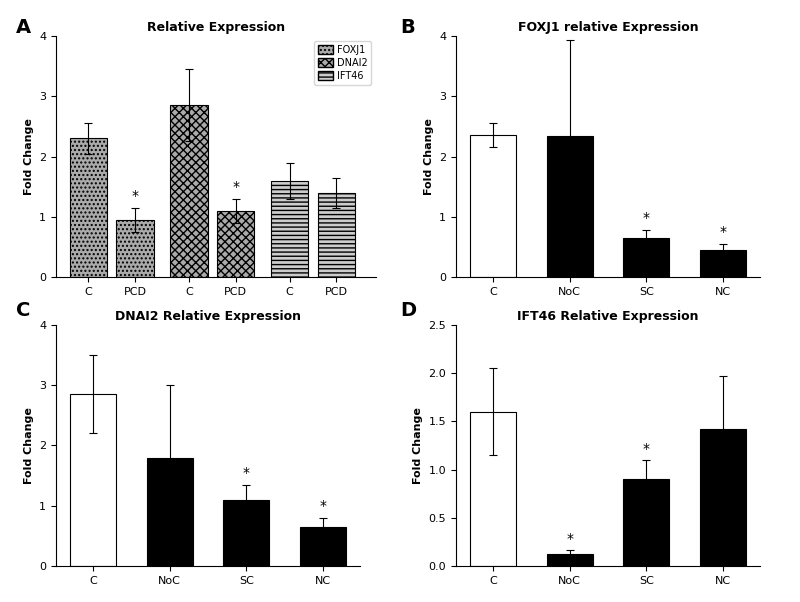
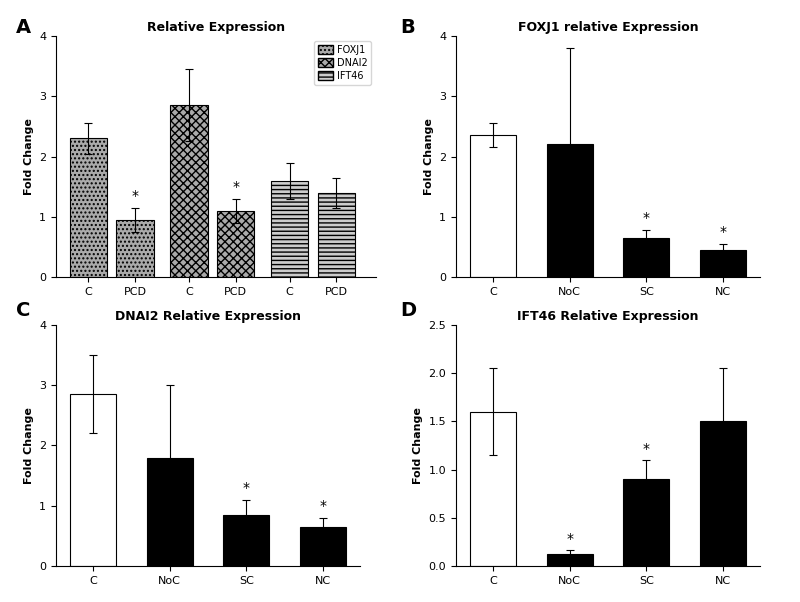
FOXJ1 relative Expression/NoC: 2.34 -> 2.20
DNAI2 Relative Expression/SC: 1.10 -> 0.85
IFT46 Relative Expression/NC: 1.42 -> 1.50
